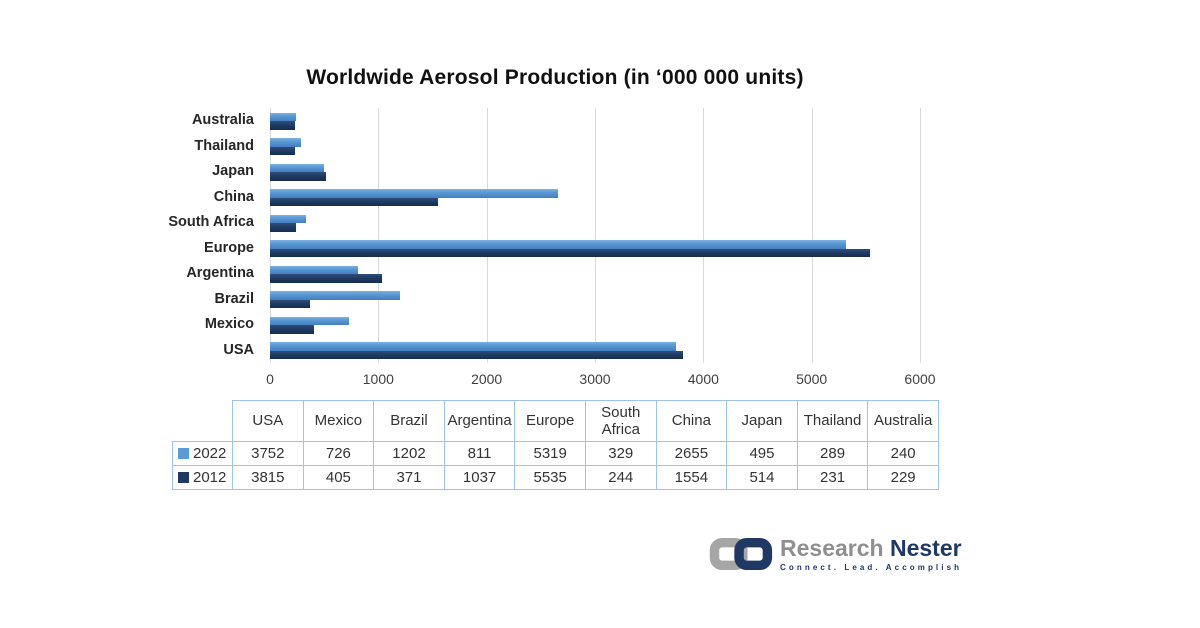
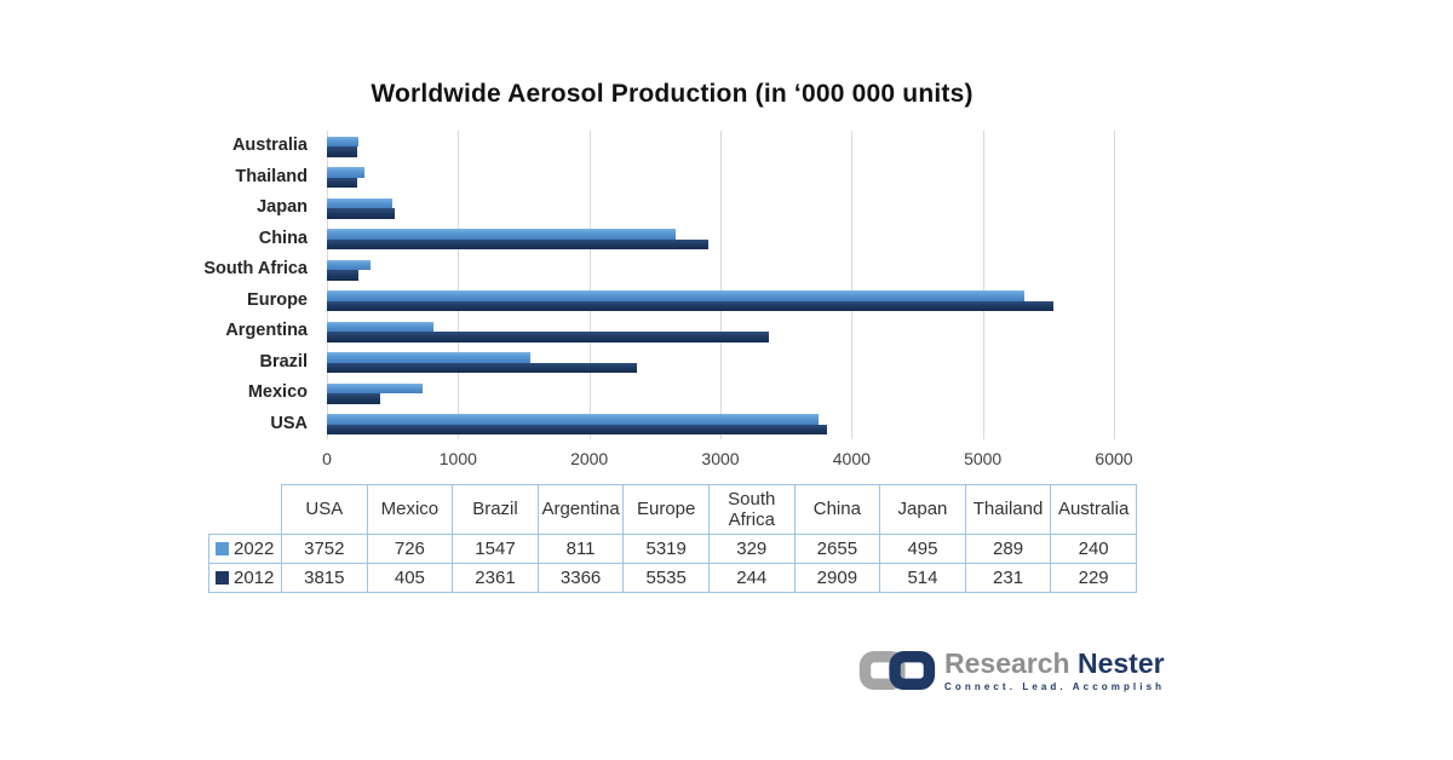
2022/Brazil: 1202 -> 1547
2012/Brazil: 371 -> 2361
2012/Argentina: 1037 -> 3366
2012/China: 1554 -> 2909
